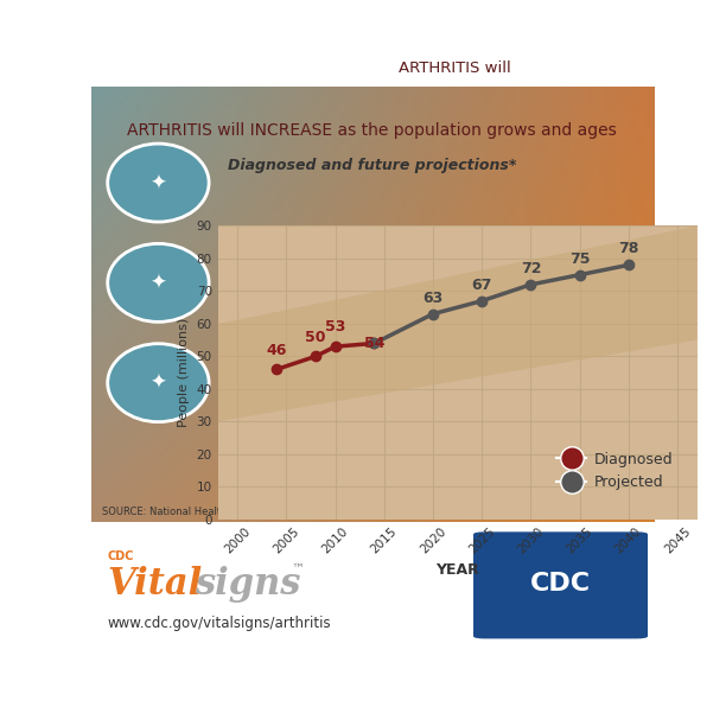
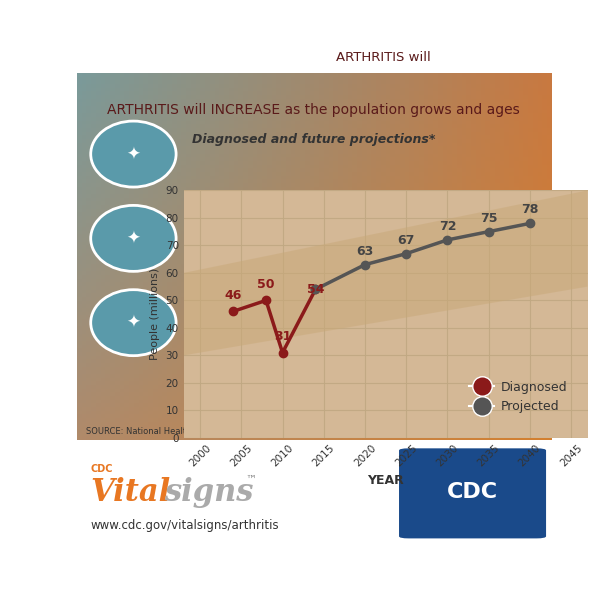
Diagnosed/2010: 53 -> 31
